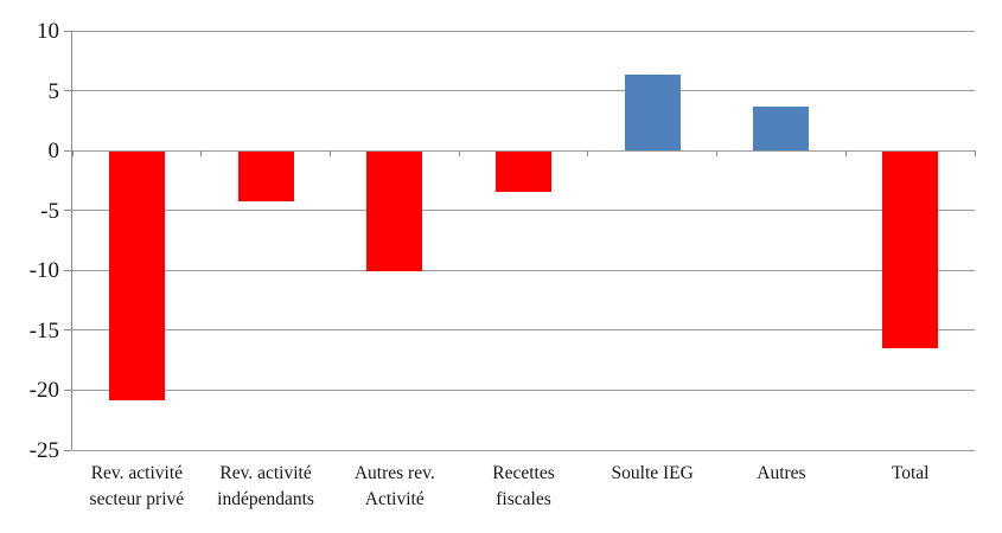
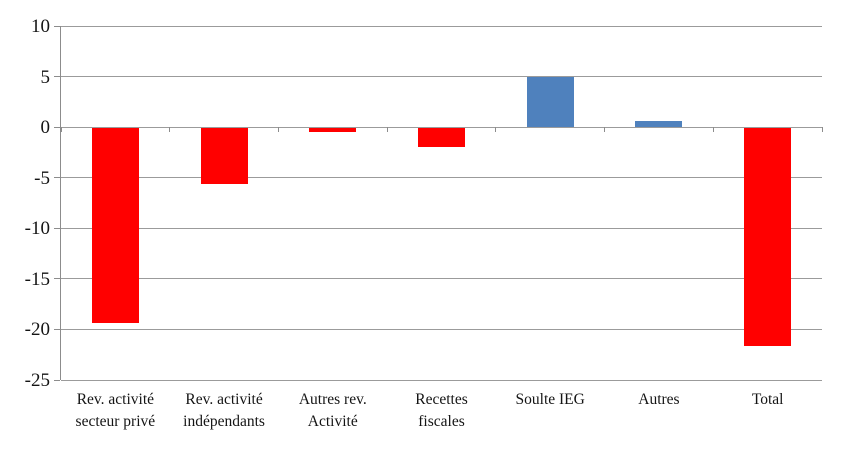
Rev. activité secteur privé: -20.8 -> -19.3
Rev. activité indépendants: -4.2 -> -5.6
Autres rev. Activité: -10.0 -> -0.4
Recettes fiscales: -3.4 -> -1.9
Soulte IEG: 6.3 -> 5.0
Autres: 3.7 -> 0.6
Total: -16.4 -> -21.6
